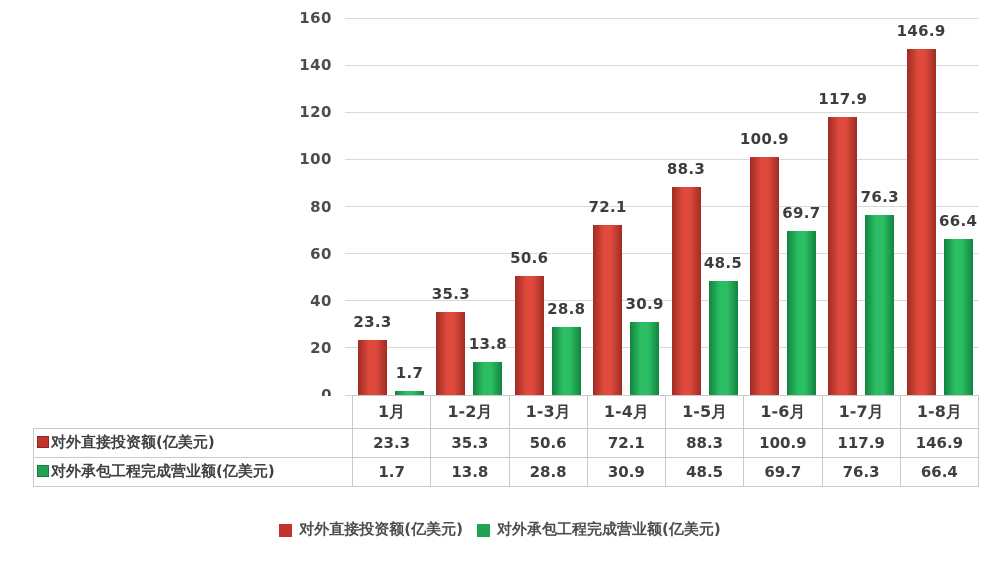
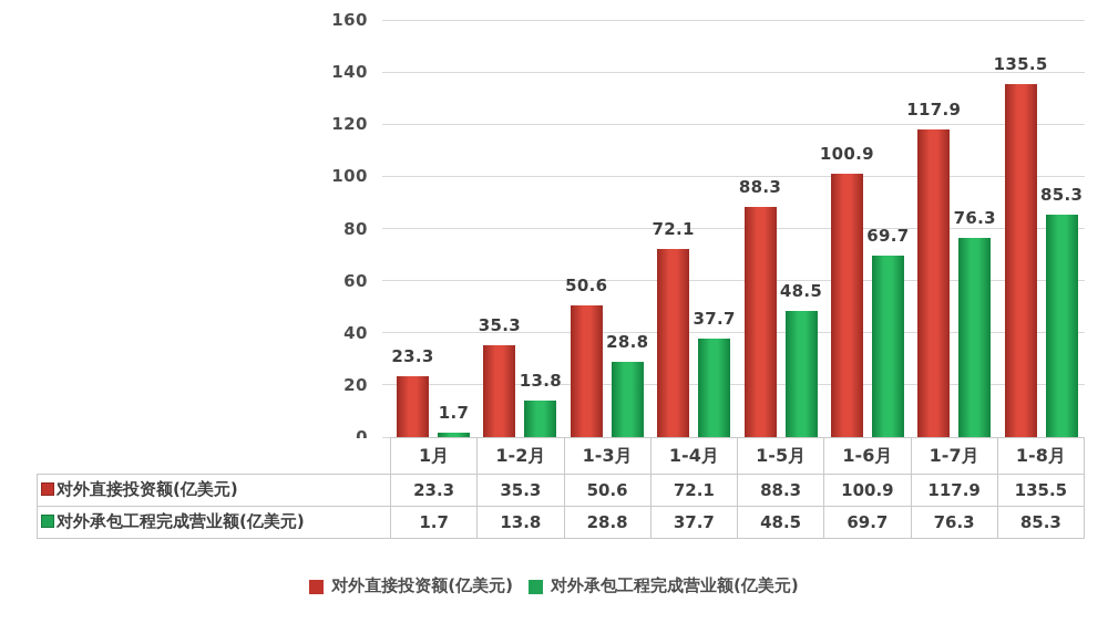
对外承包工程完成营业额(亿美元)/1-4月: 30.9 -> 37.7
对外直接投资额(亿美元)/1-8月: 146.9 -> 135.5
对外承包工程完成营业额(亿美元)/1-8月: 66.4 -> 85.3
